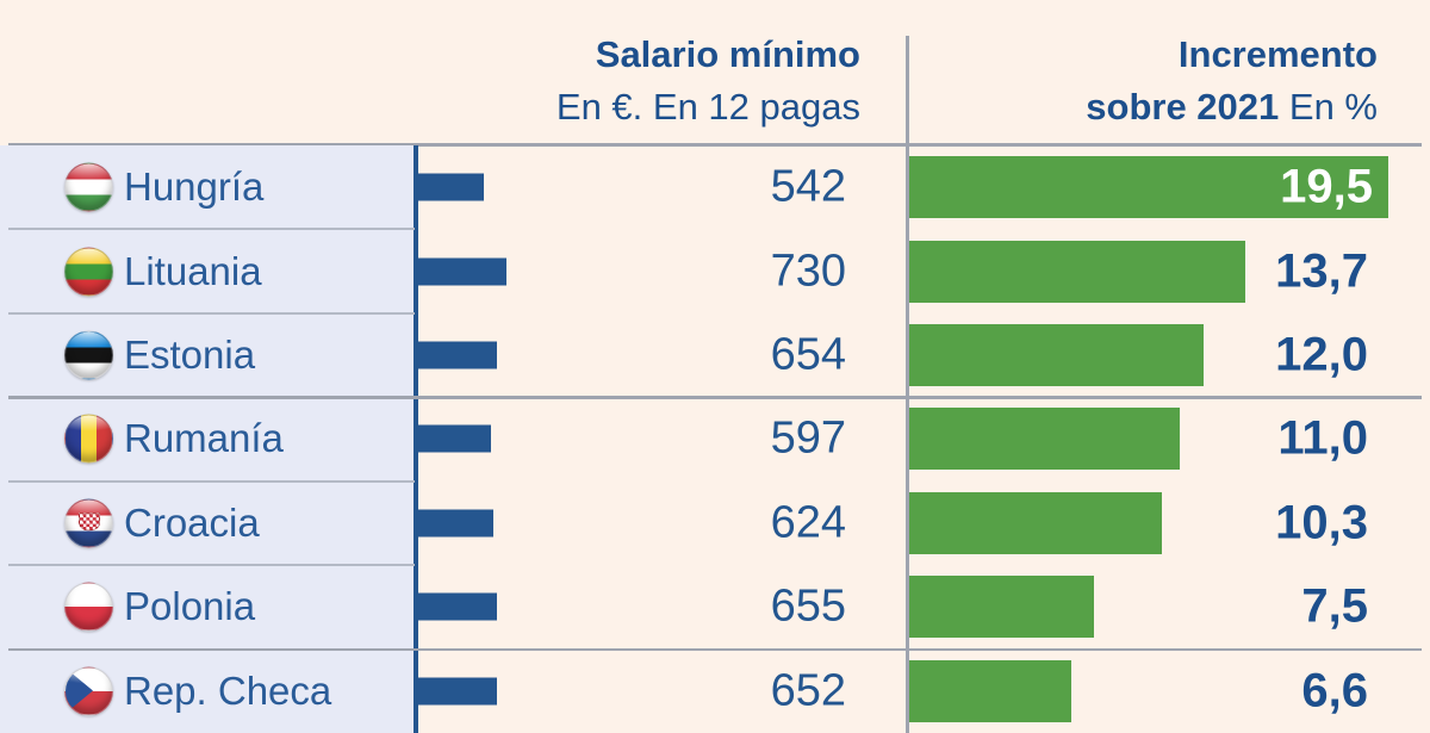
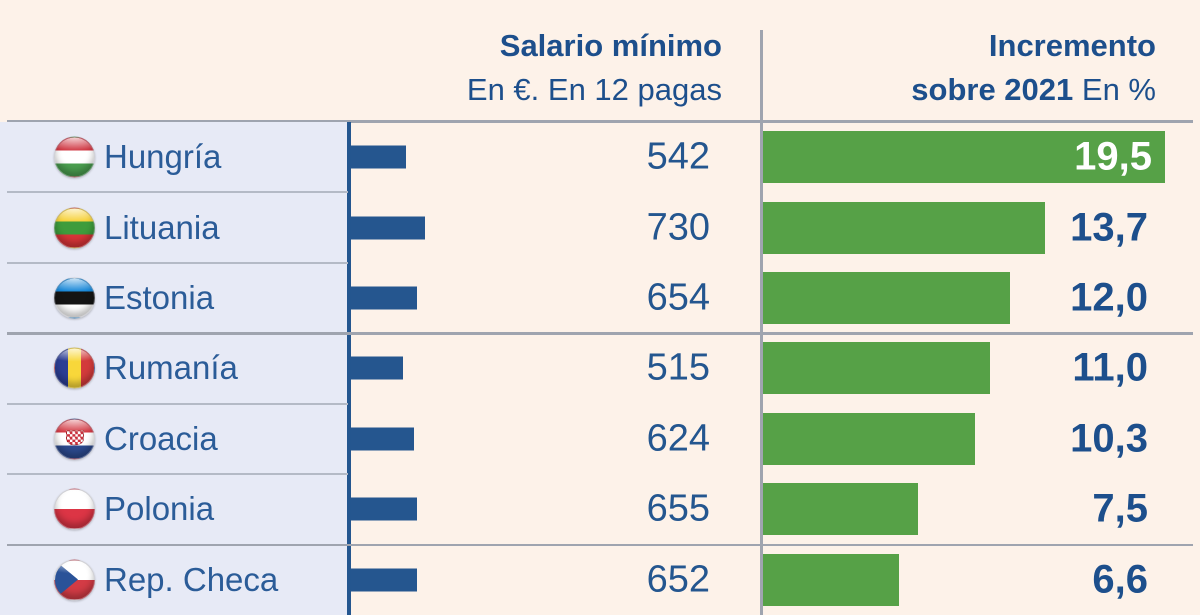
Salario mínimo/Rumanía: 597 -> 515
